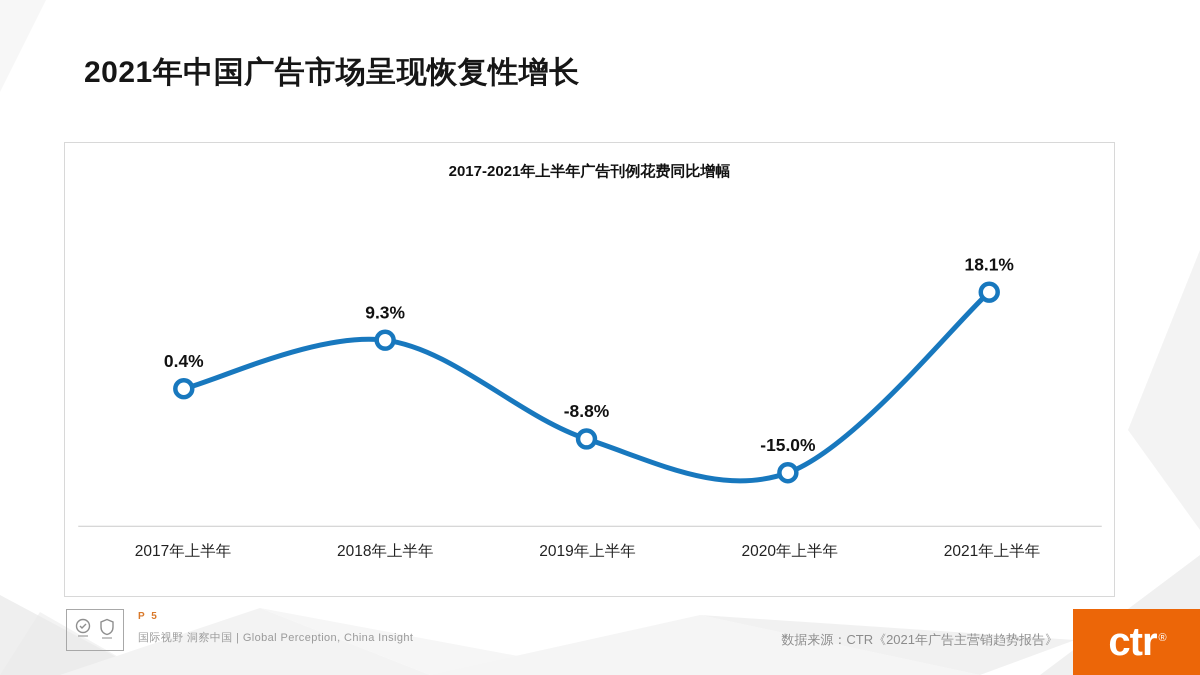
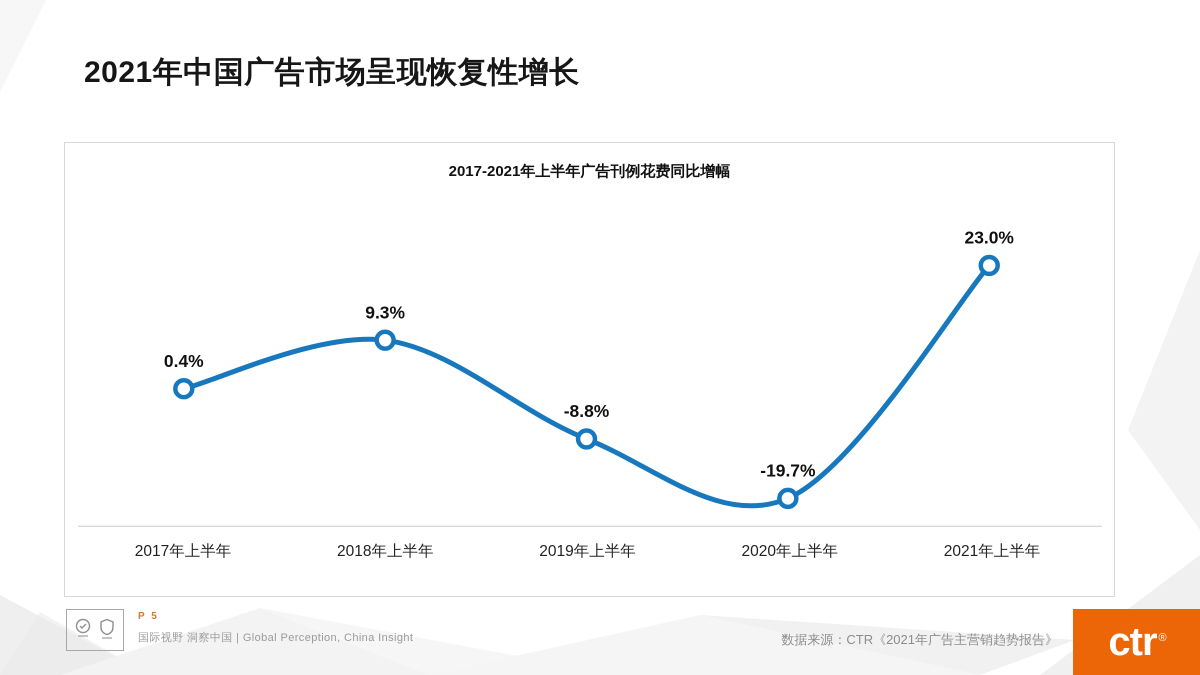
2020年上半年: -15.0% -> -19.7%
2021年上半年: 18.1% -> 23.0%
